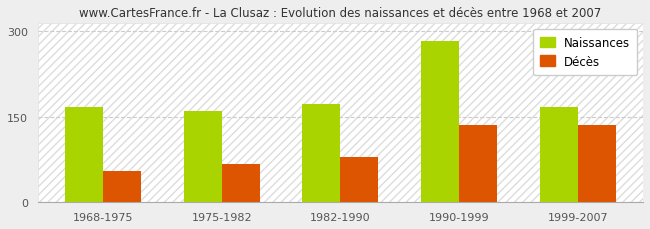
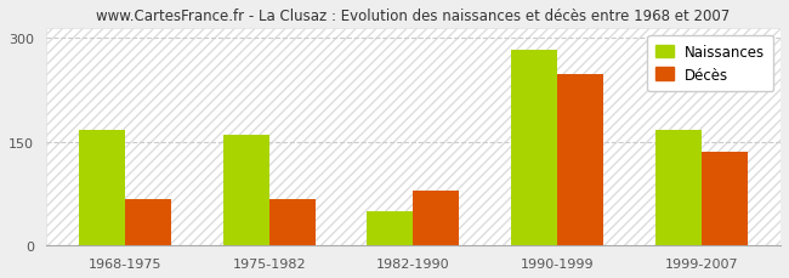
Décès/1968-1975: 55 -> 68
Naissances/1982-1990: 172 -> 50
Décès/1990-1999: 135 -> 248
